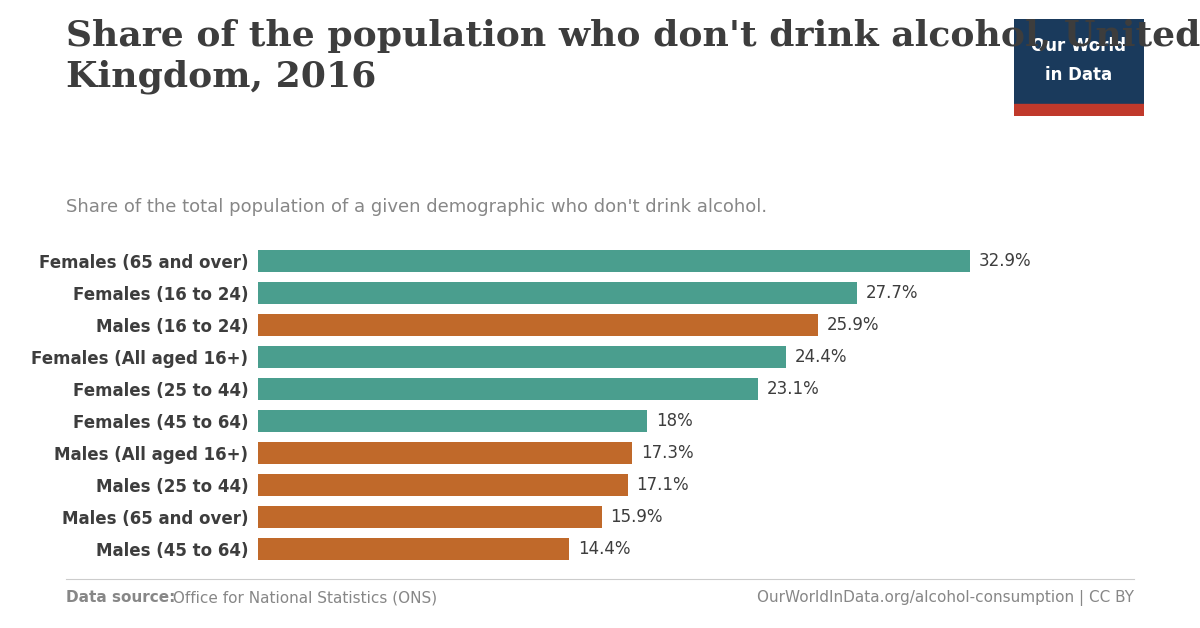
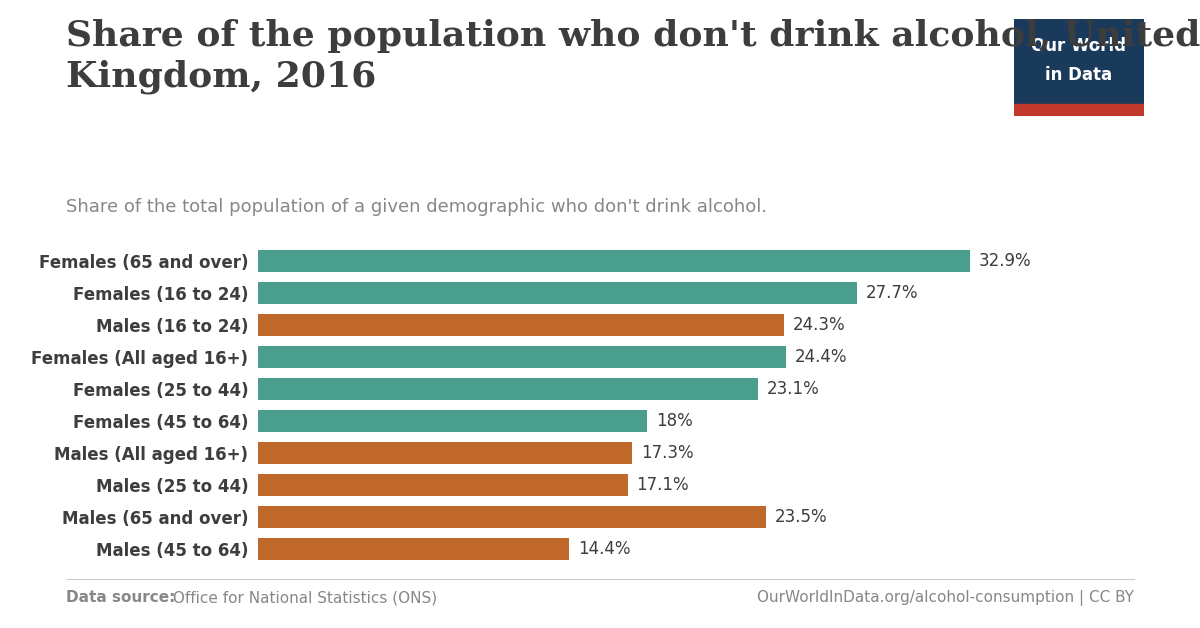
Males (16 to 24): 25.9% -> 24.3%
Males (65 and over): 15.9% -> 23.5%
